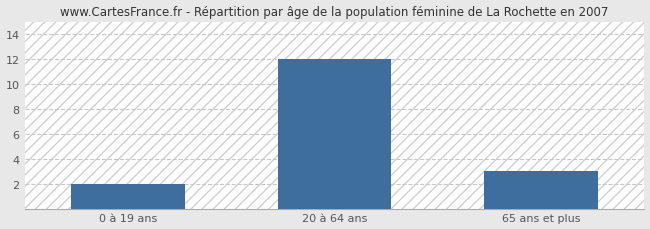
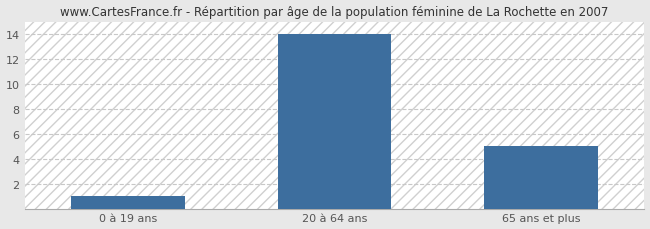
0 à 19 ans: 2 -> 1
20 à 64 ans: 12 -> 14
65 ans et plus: 3 -> 5
